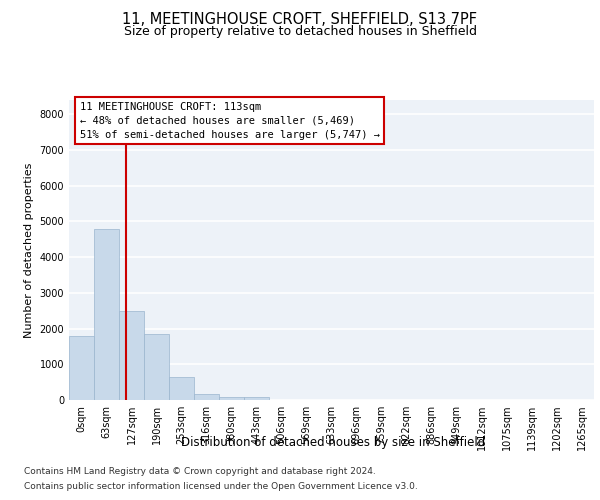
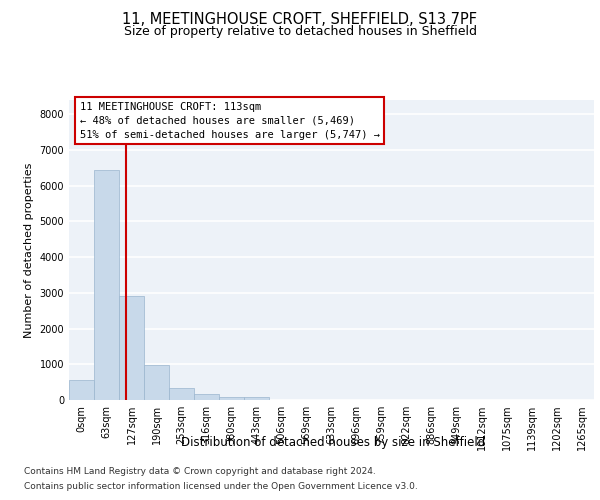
0sqm: 1800 -> 570
63sqm: 4800 -> 6430
127sqm: 2500 -> 2920
190sqm: 1850 -> 980
253sqm: 650 -> 350
